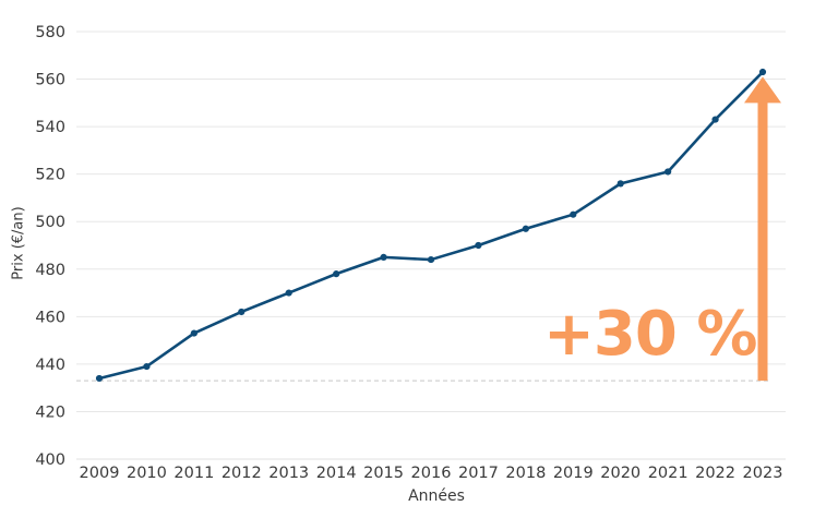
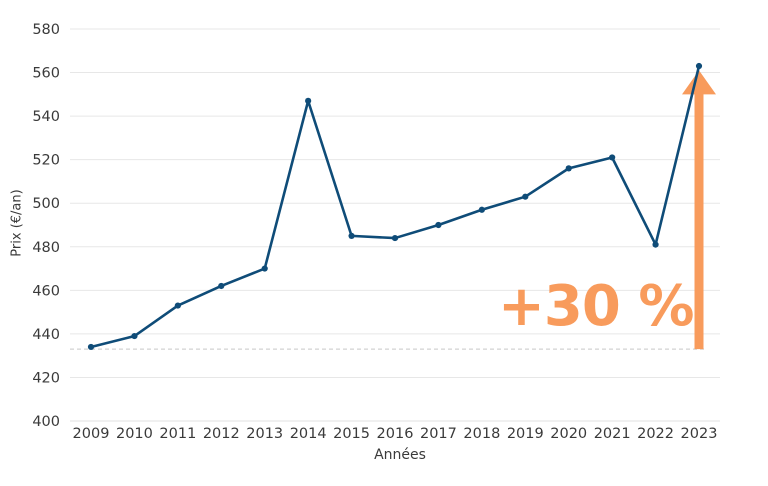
2014: 478 -> 547
2022: 543 -> 481
